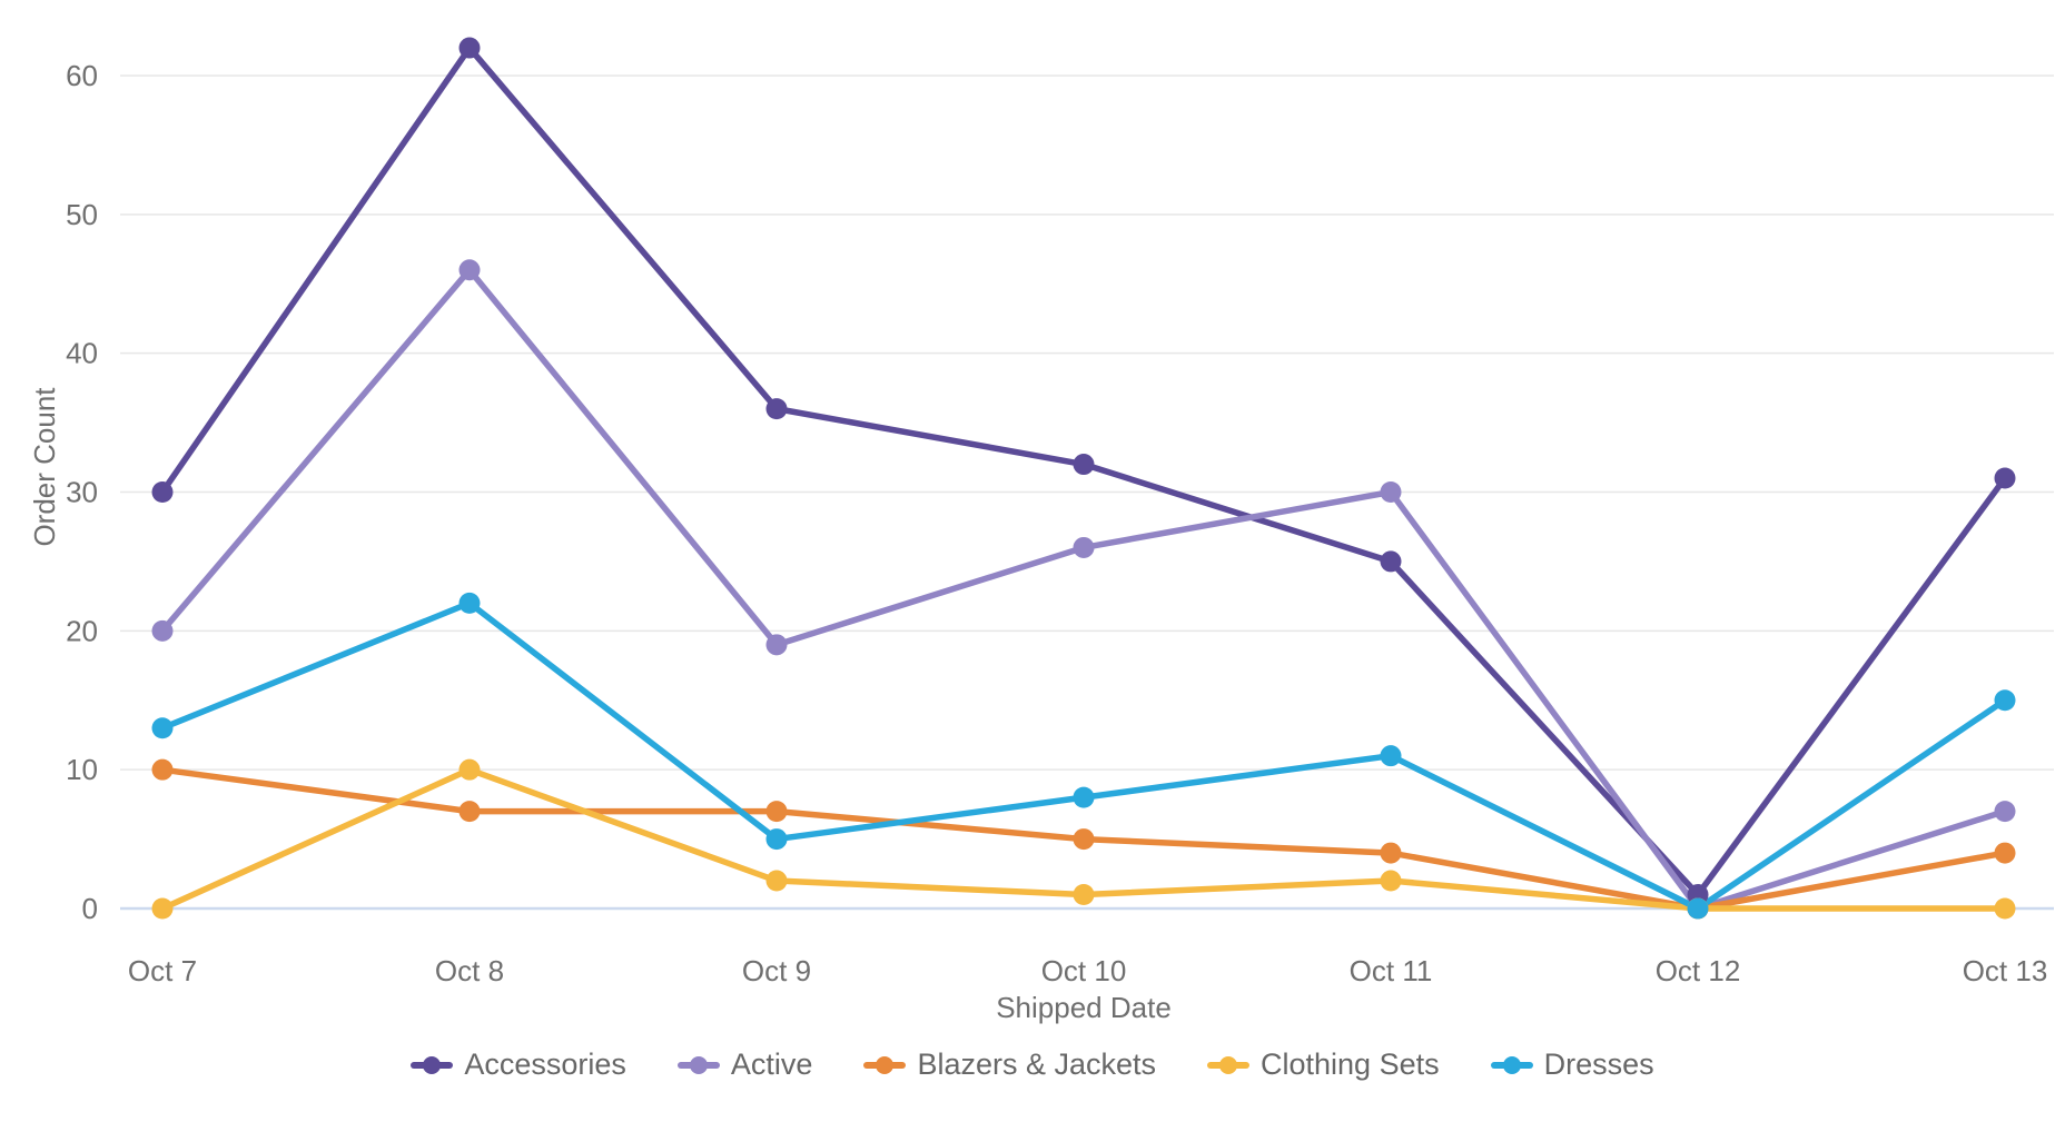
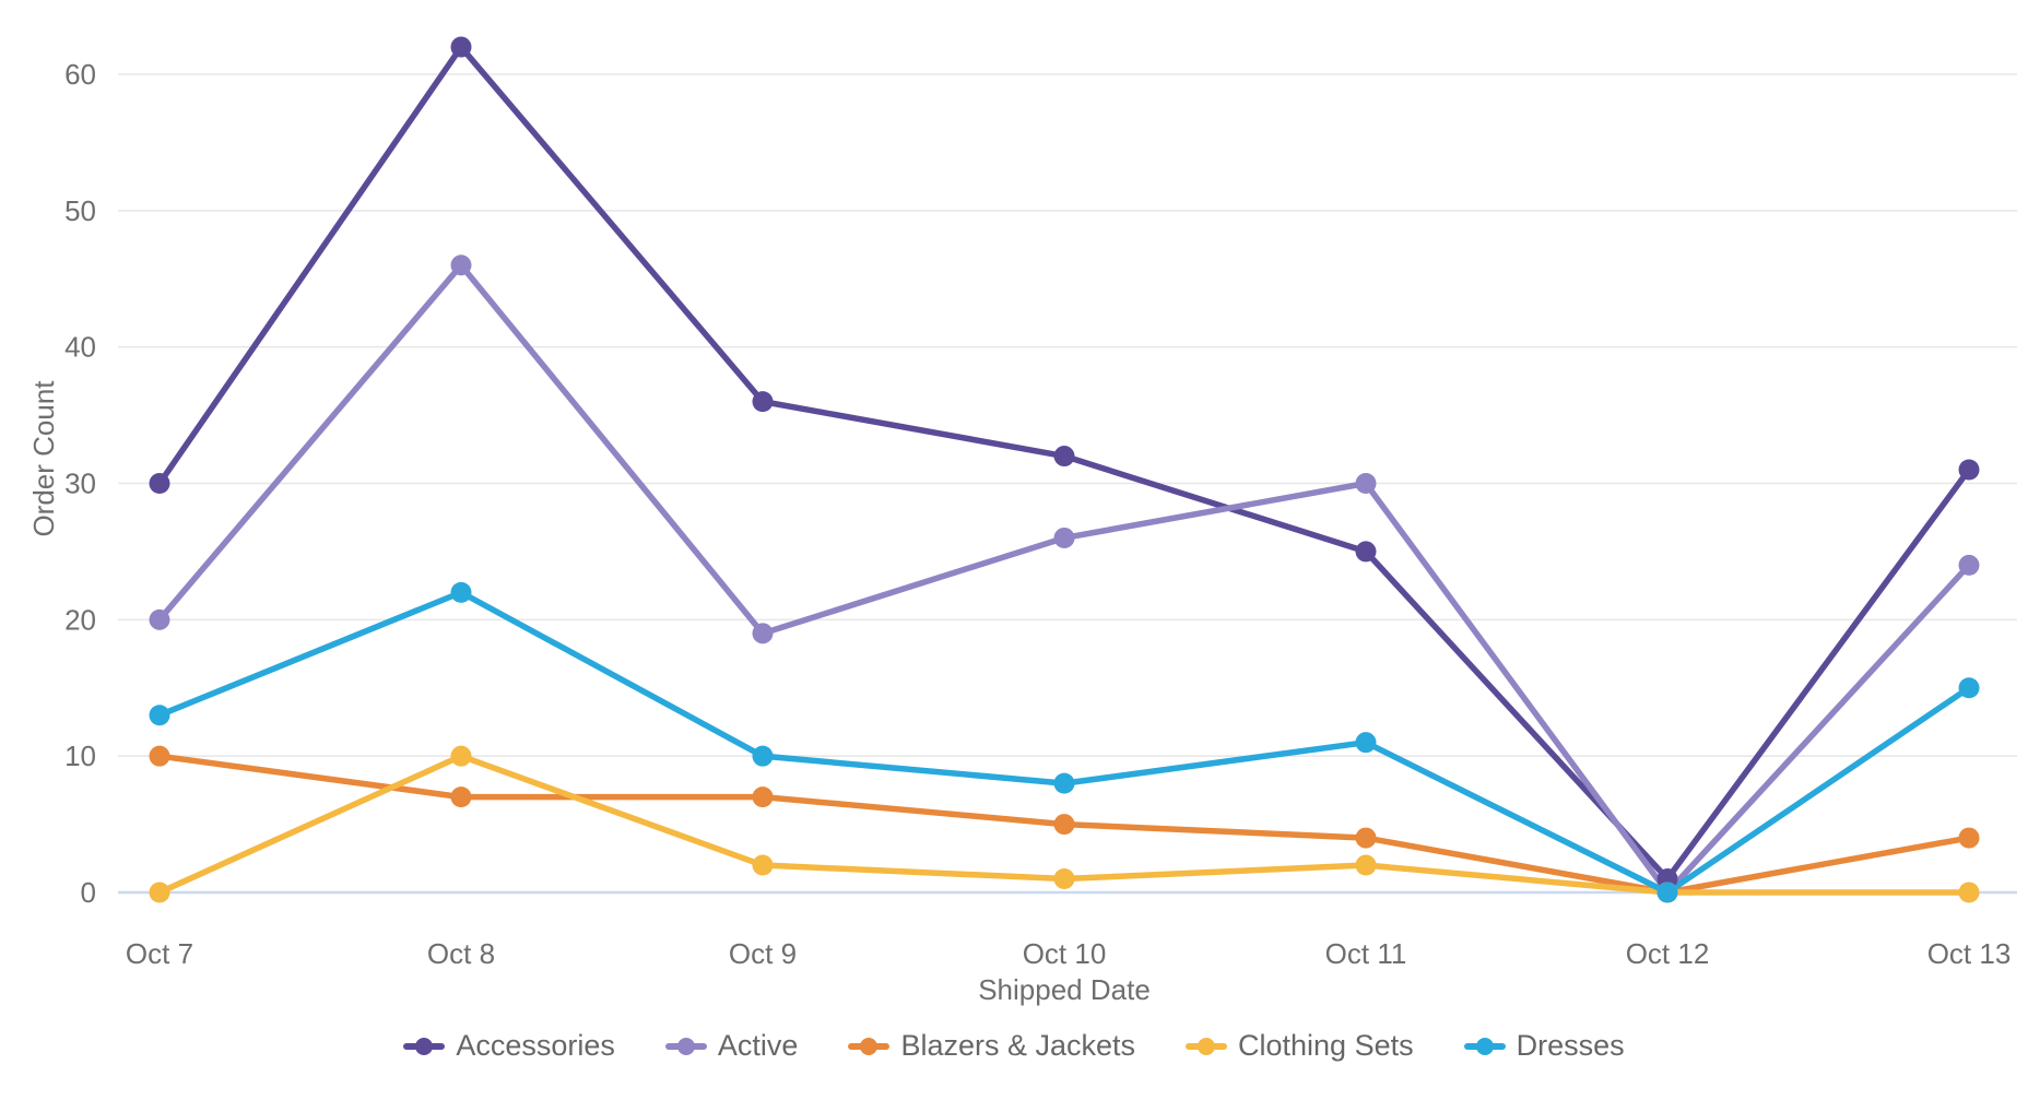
Dresses/Oct 9: 5 -> 10
Active/Oct 13: 7 -> 24
